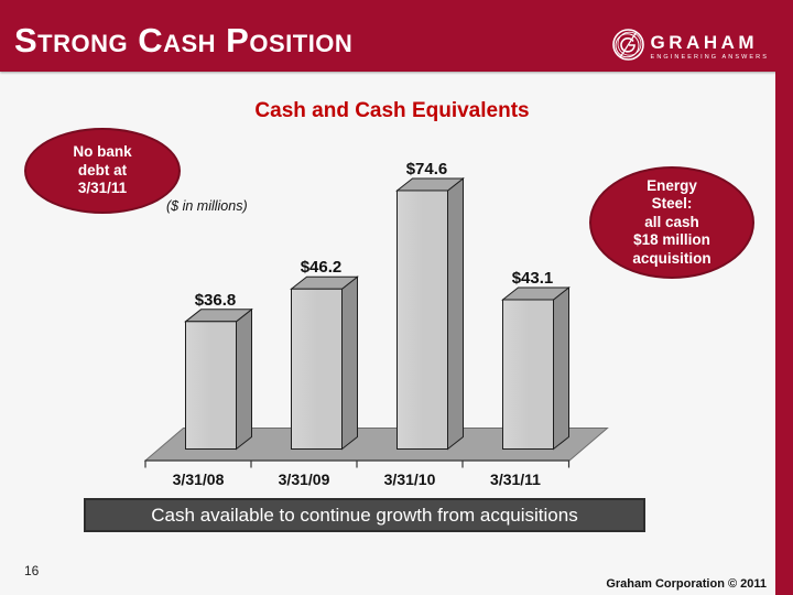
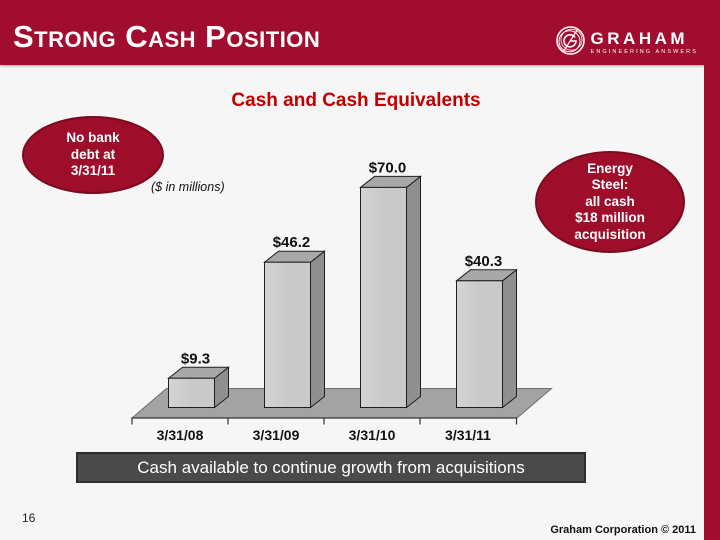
3/31/08: $36.8 -> $9.3
3/31/10: $74.6 -> $70.0
3/31/11: $43.1 -> $40.3
